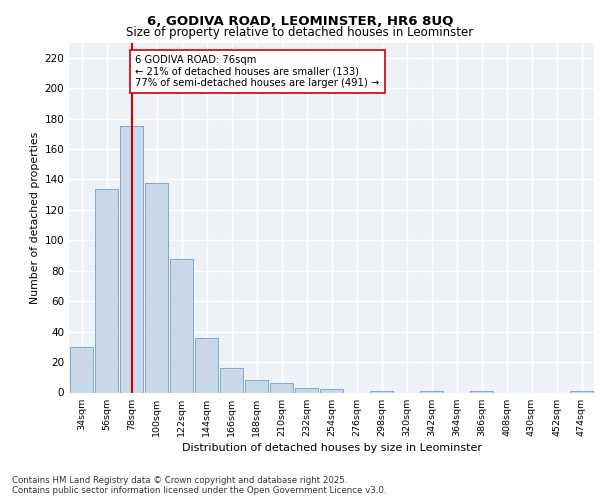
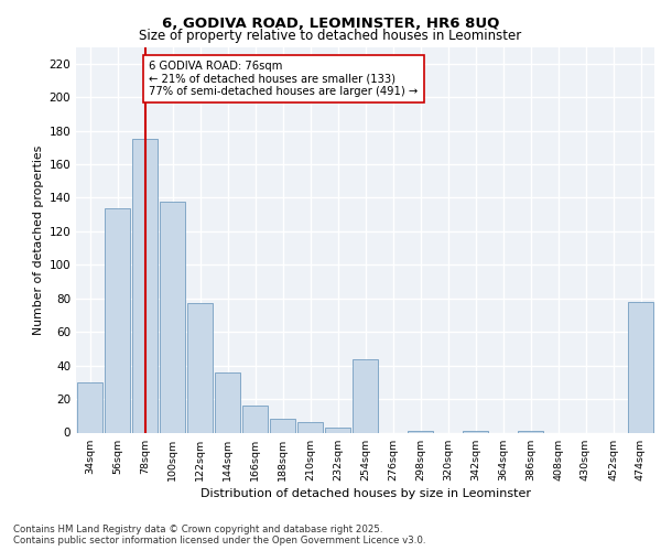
122sqm: 88 -> 77
254sqm: 2 -> 44
474sqm: 1 -> 78
